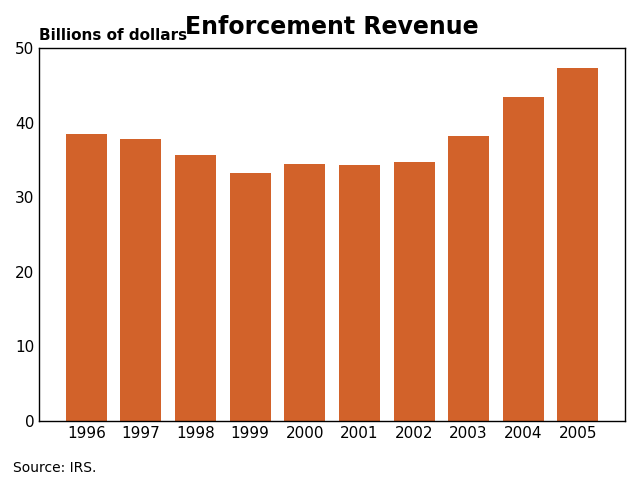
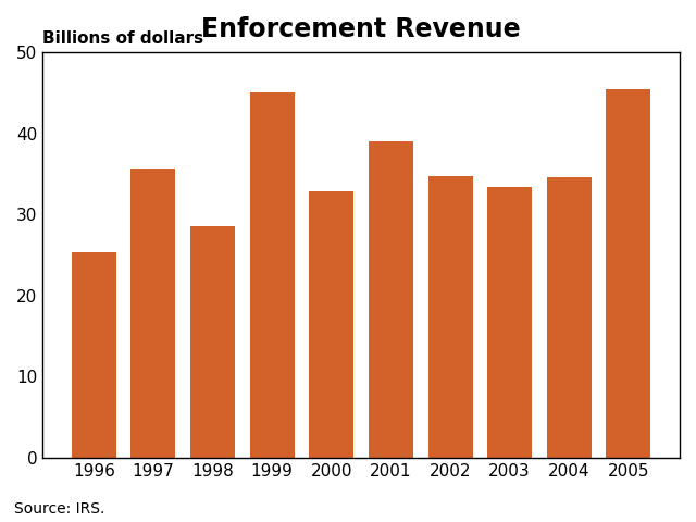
1996: 38.5 -> 25.4
1997: 37.8 -> 35.6
1998: 35.7 -> 28.6
1999: 33.2 -> 45.0
2000: 34.5 -> 32.8
2001: 34.3 -> 39.0
2003: 38.2 -> 33.4
2004: 43.4 -> 34.6
2005: 47.3 -> 45.4
